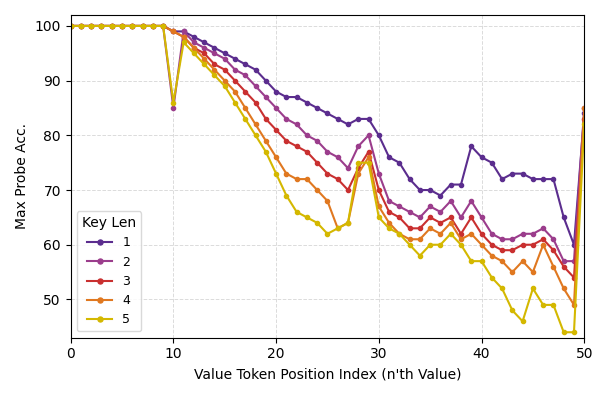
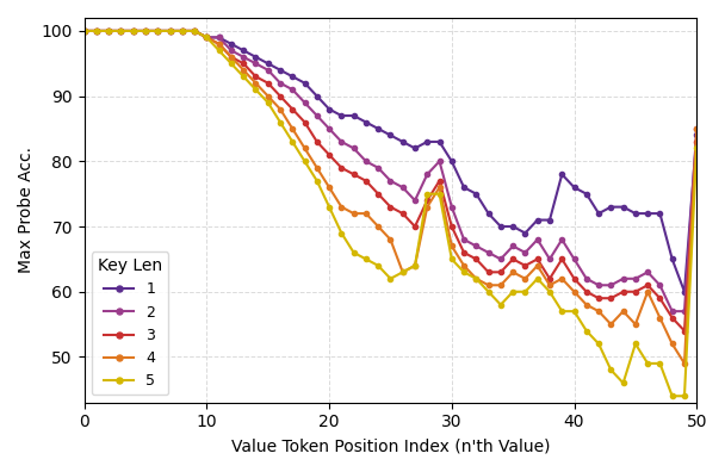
2/10: 85 -> 99
5/10: 86 -> 99
